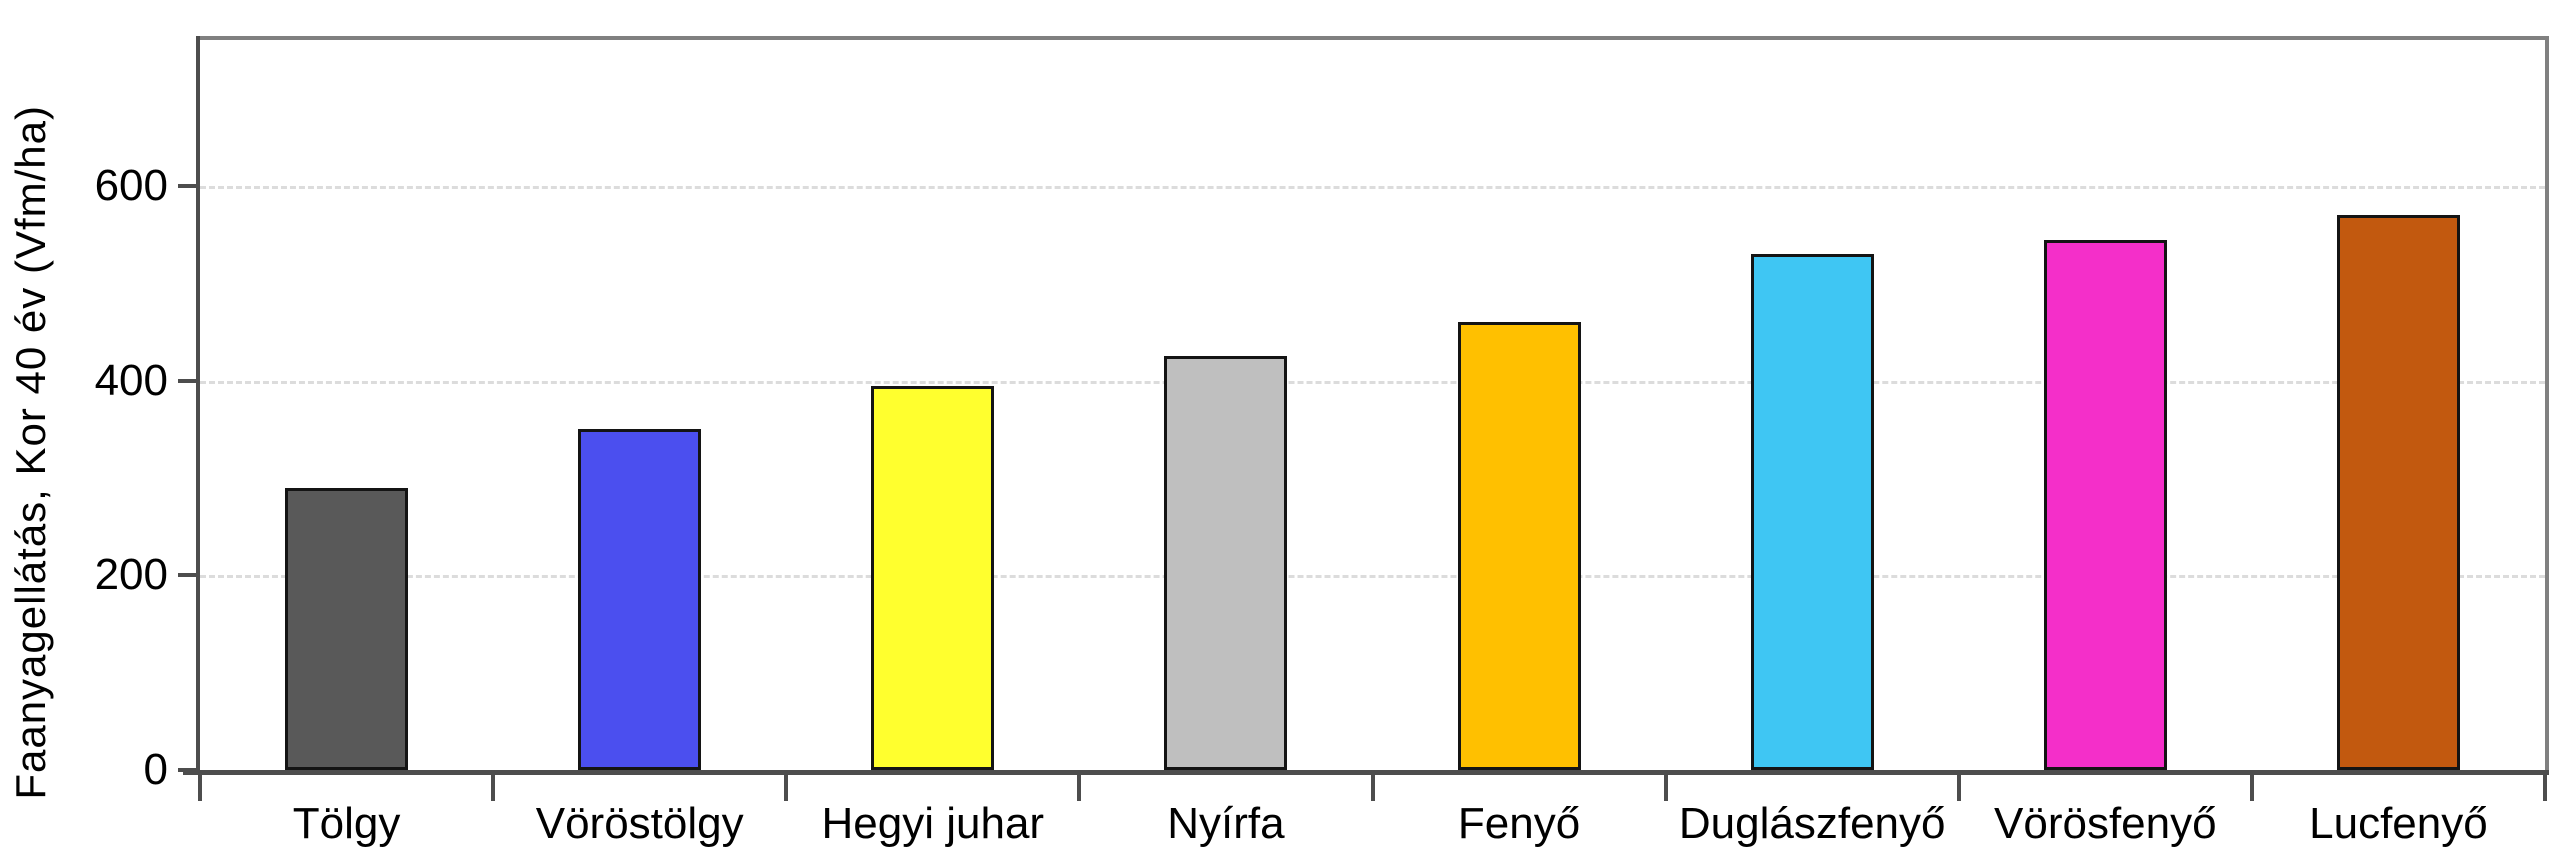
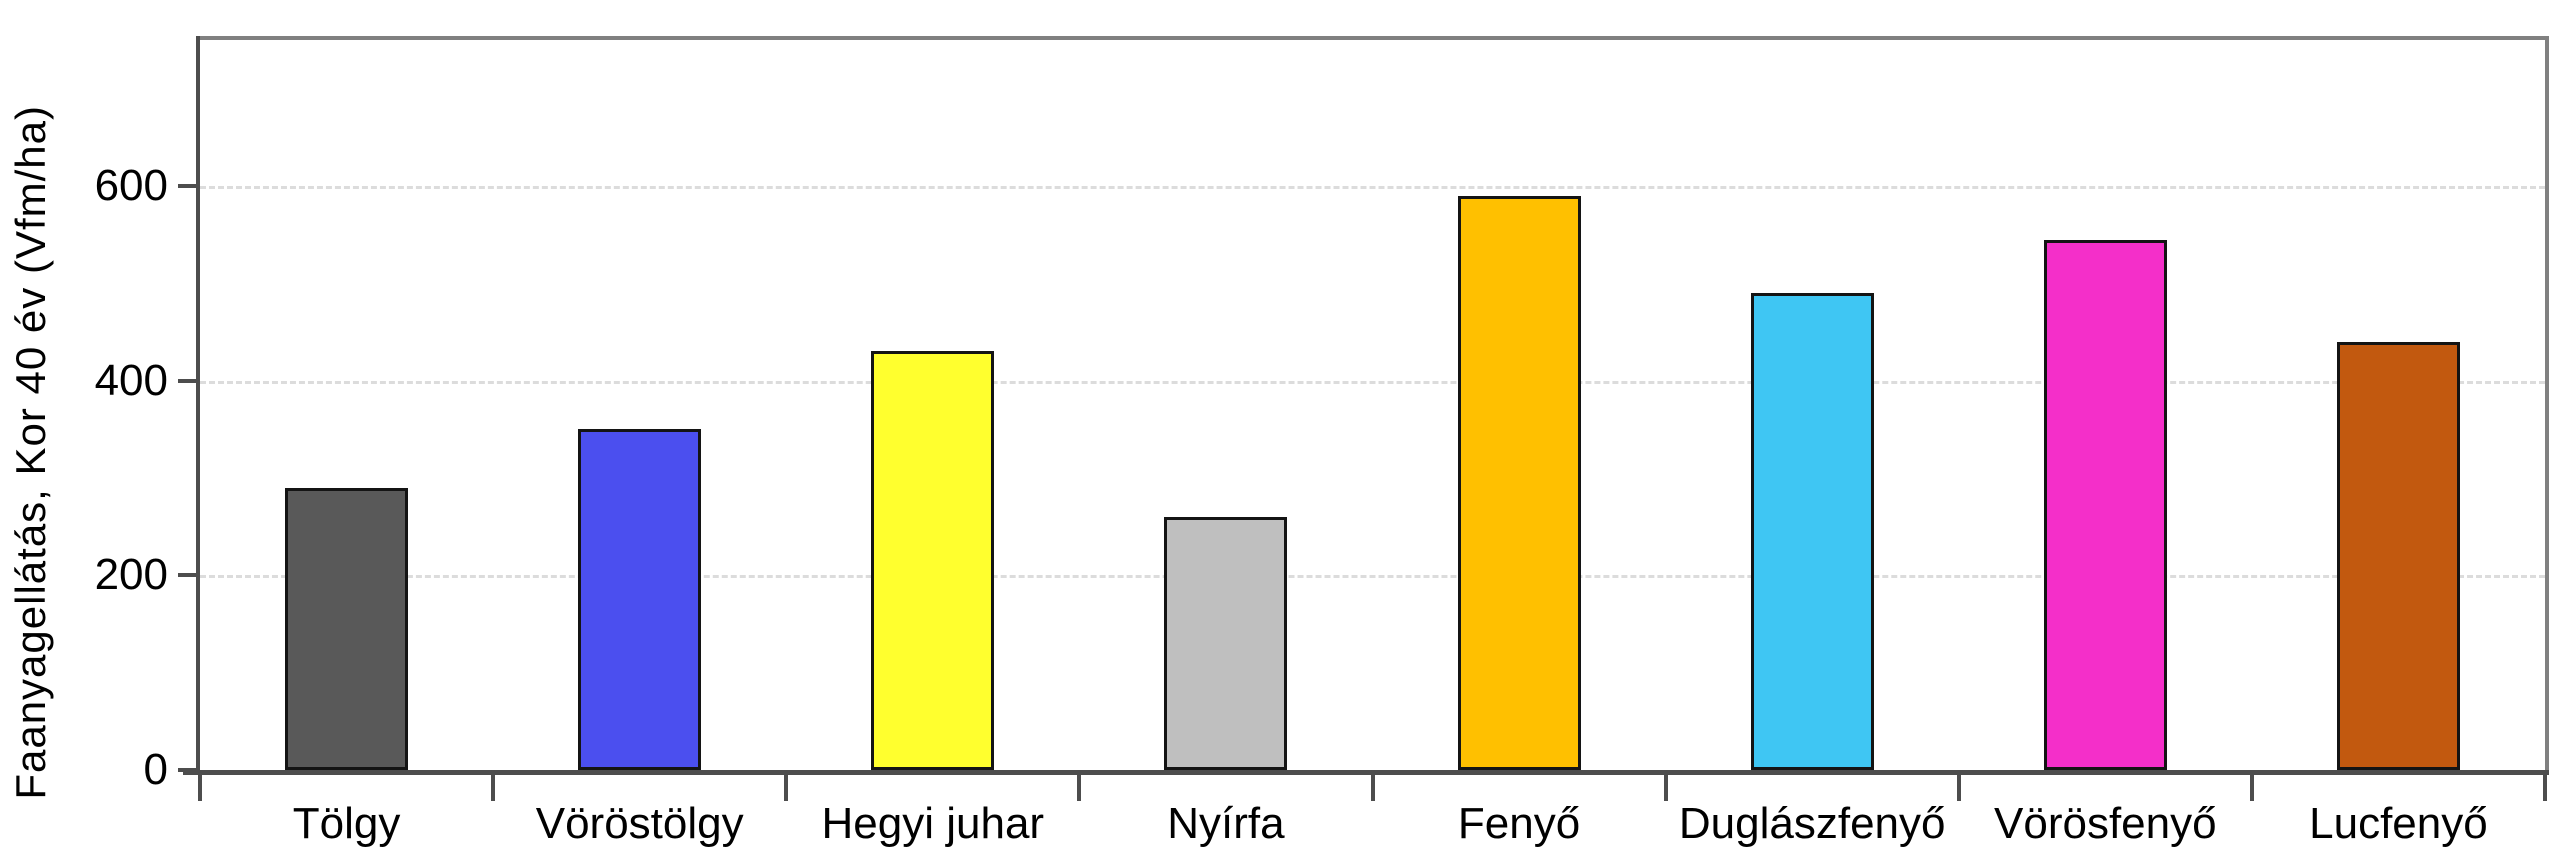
Hegyi juhar: 400 -> 430
Nyírfa: 420 -> 260
Fenyő: 460 -> 590
Duglászfenyő: 530 -> 490
Lucfenyő: 570 -> 440
